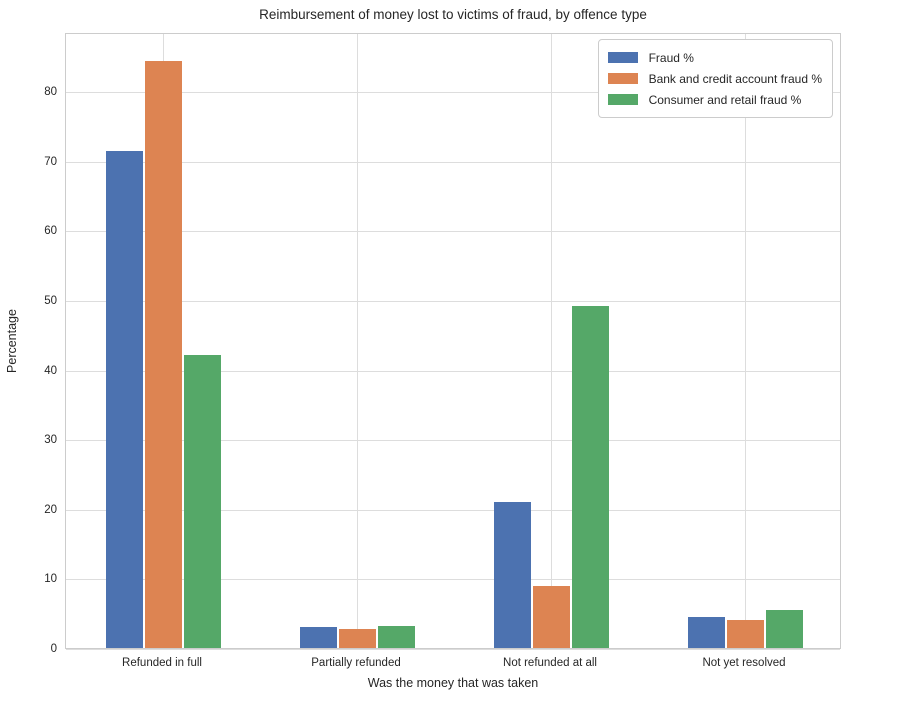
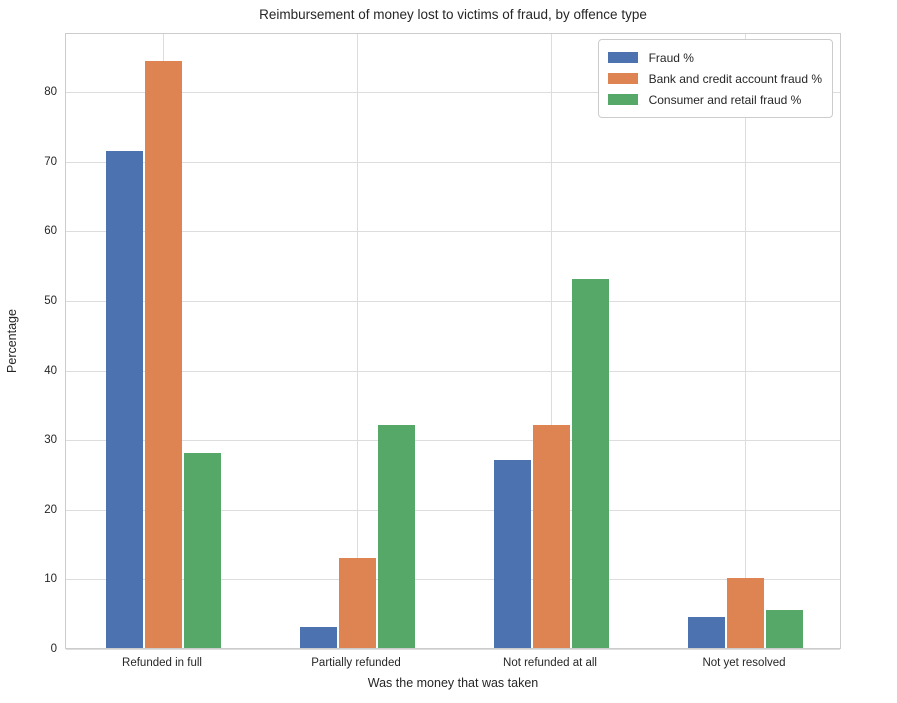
Consumer and retail fraud %/Refunded in full: 42 -> 28
Bank and credit account fraud %/Partially refunded: 3 -> 13
Consumer and retail fraud %/Partially refunded: 3 -> 32
Fraud %/Not refunded at all: 21 -> 27
Bank and credit account fraud %/Not refunded at all: 9 -> 32
Consumer and retail fraud %/Not refunded at all: 49 -> 53
Bank and credit account fraud %/Not yet resolved: 4 -> 10
